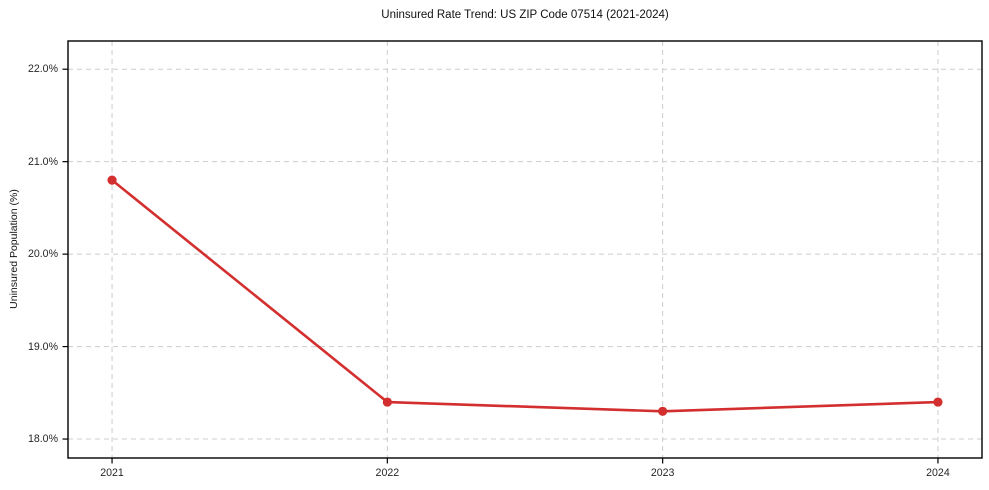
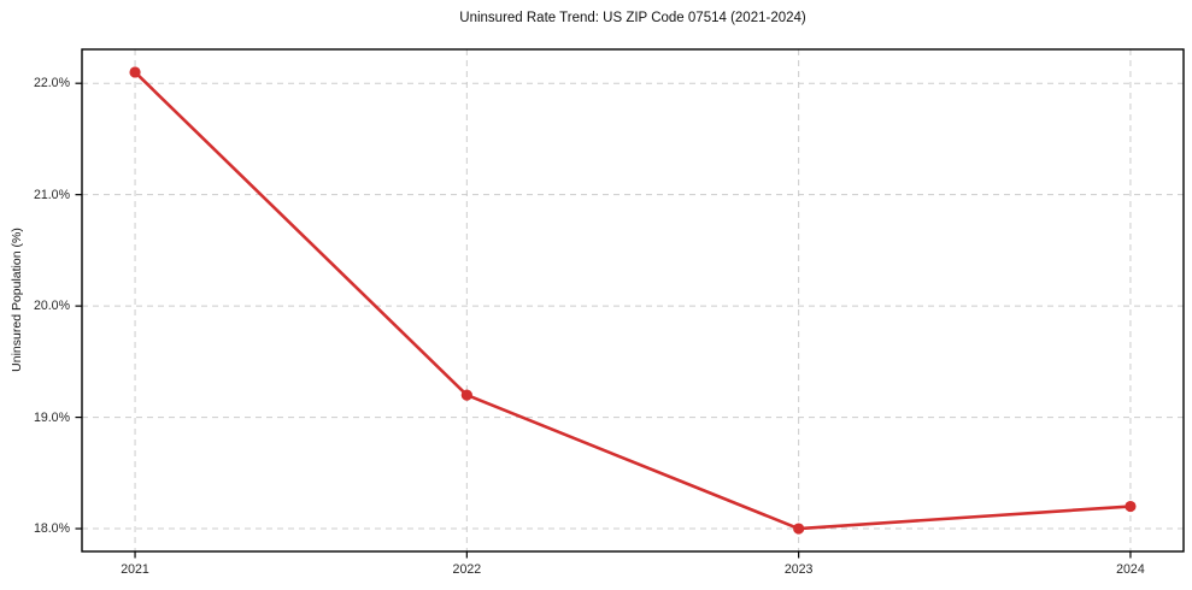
2021: 20.8% -> 22.1%
2022: 18.4% -> 19.2%
2023: 18.3% -> 18.0%
2024: 18.4% -> 18.2%
